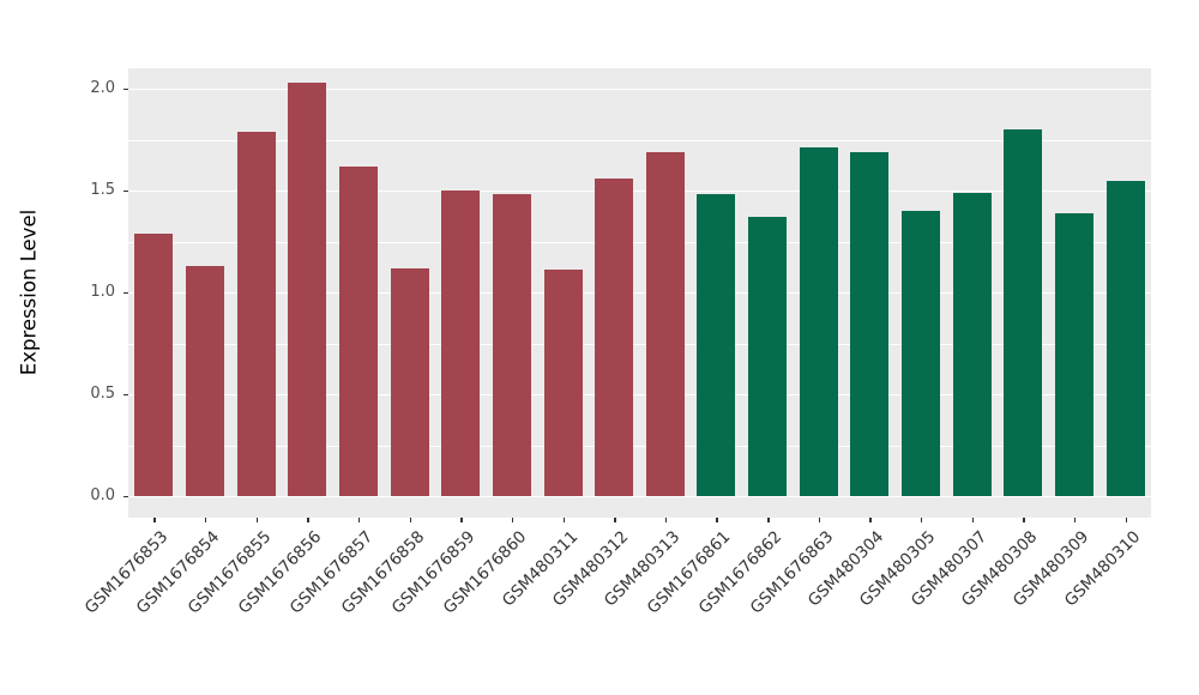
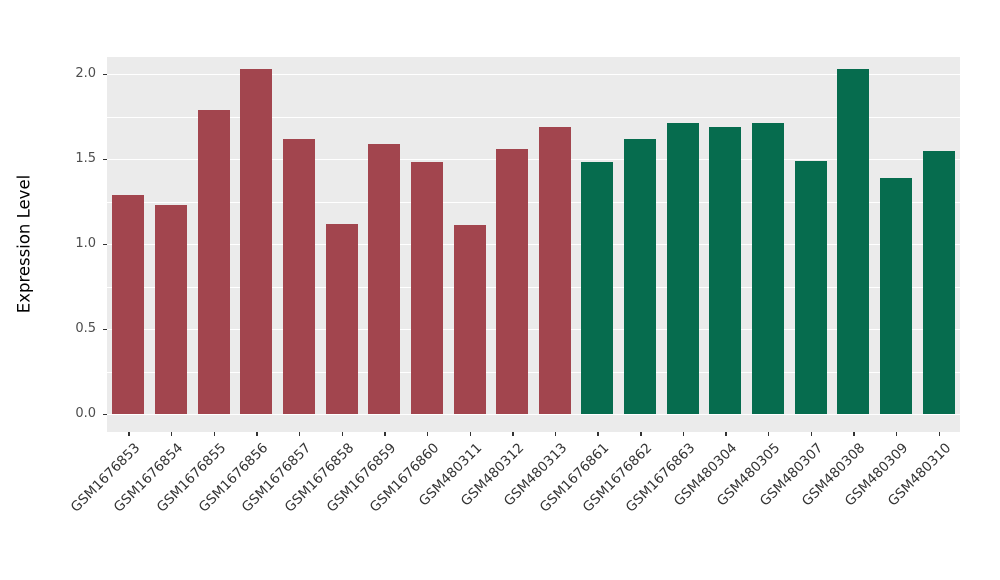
GSM1676854: 1.13 -> 1.23
GSM1676859: 1.50 -> 1.59
GSM1676862: 1.37 -> 1.62
GSM480305: 1.40 -> 1.71
GSM480308: 1.80 -> 2.03
